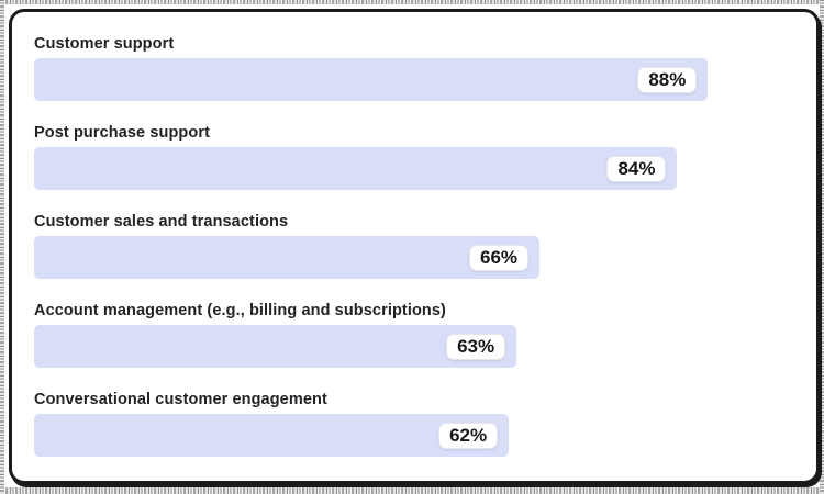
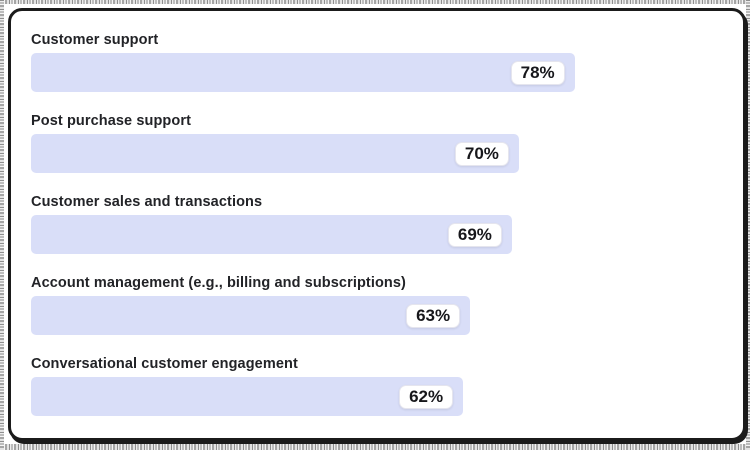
Customer support: 88% -> 78%
Post purchase support: 84% -> 70%
Customer sales and transactions: 66% -> 69%
